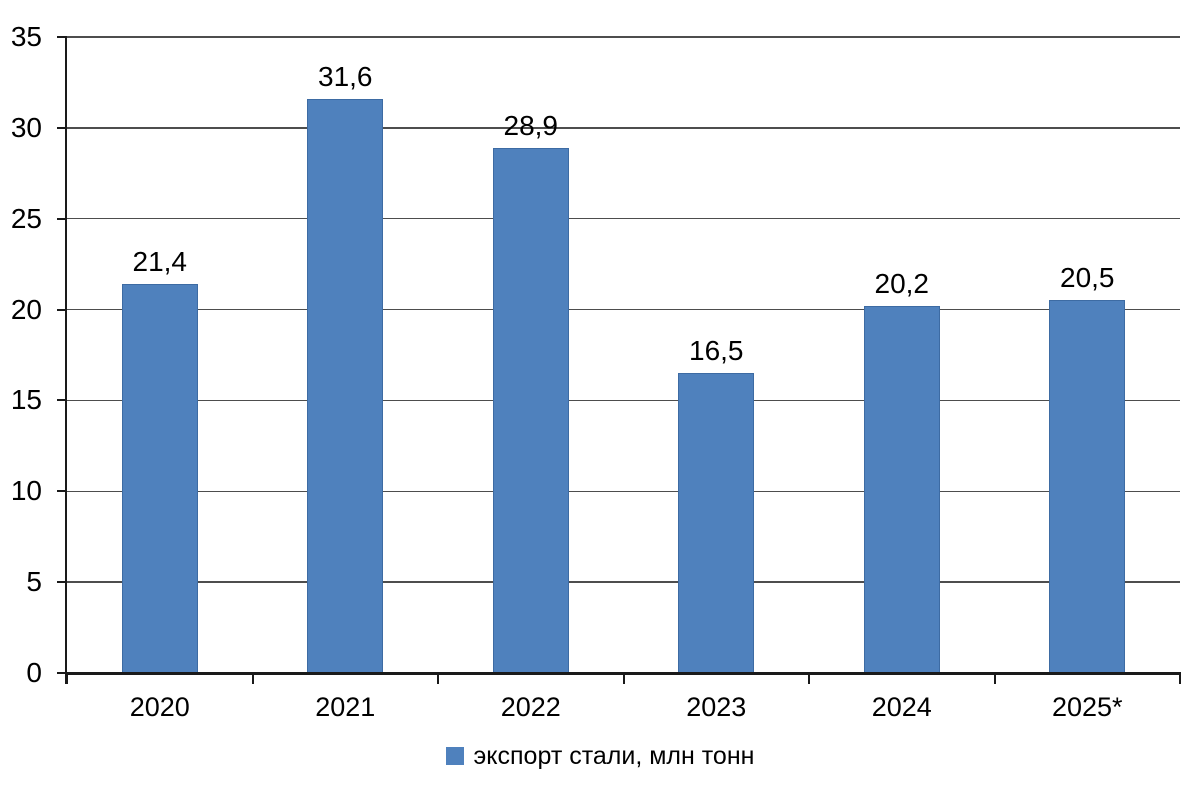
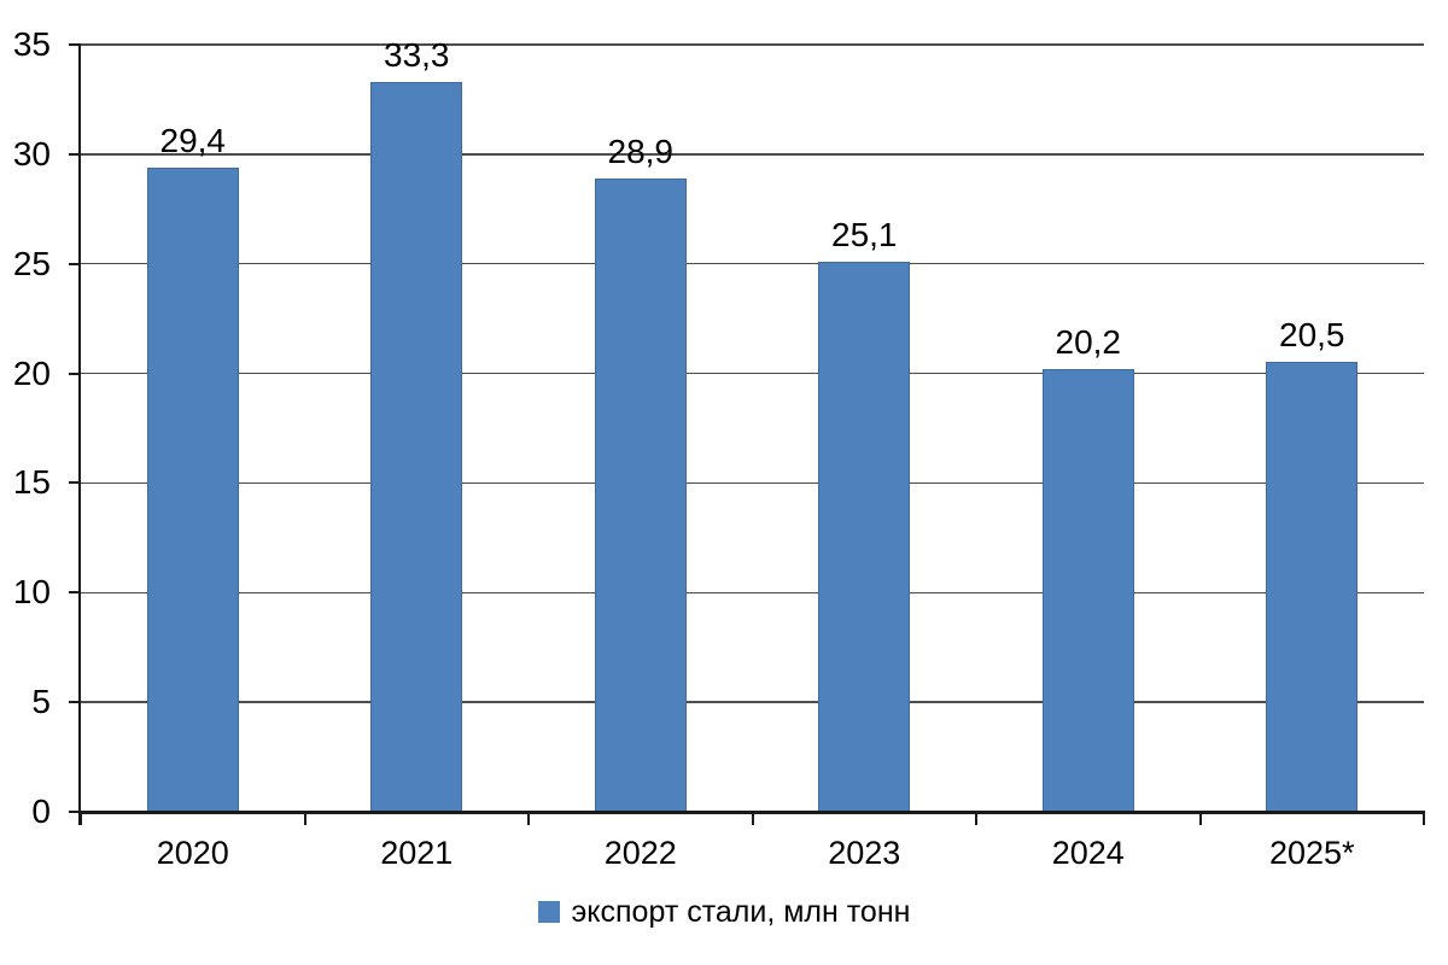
2020: 21,4 -> 29,4
2021: 31,6 -> 33,3
2023: 16,5 -> 25,1
